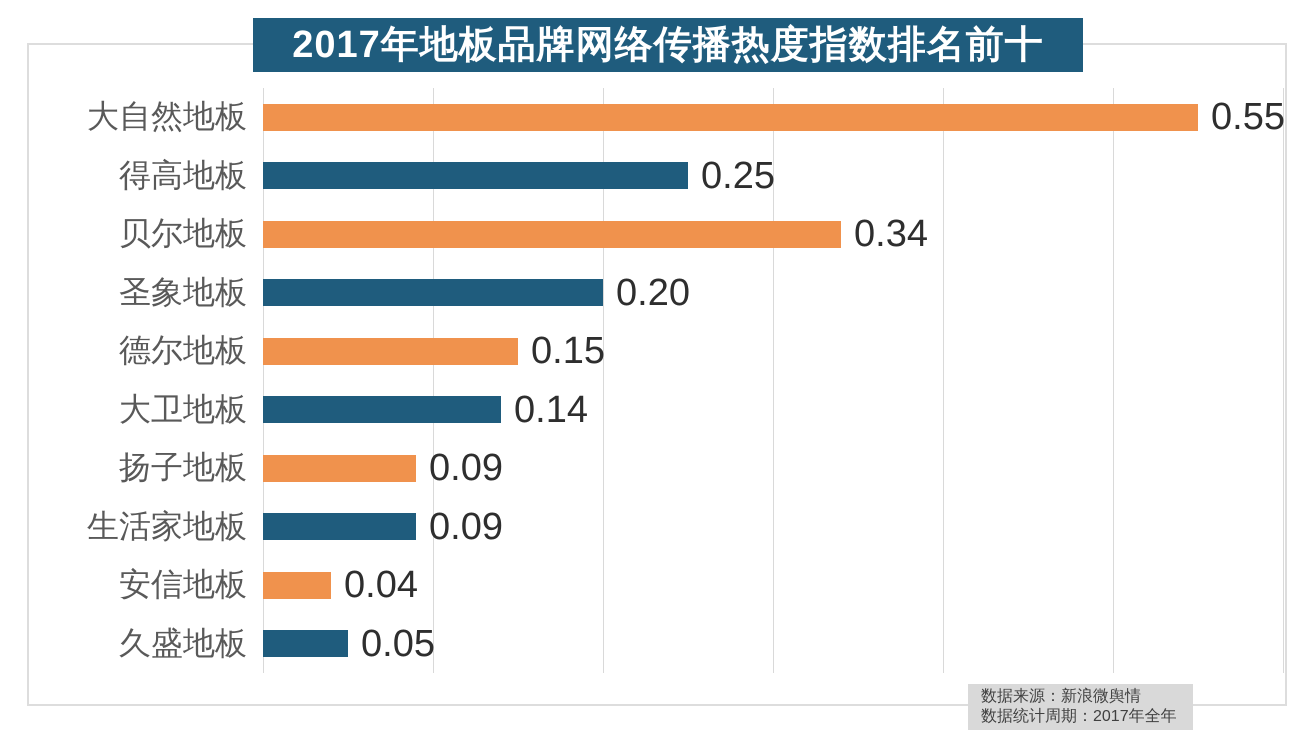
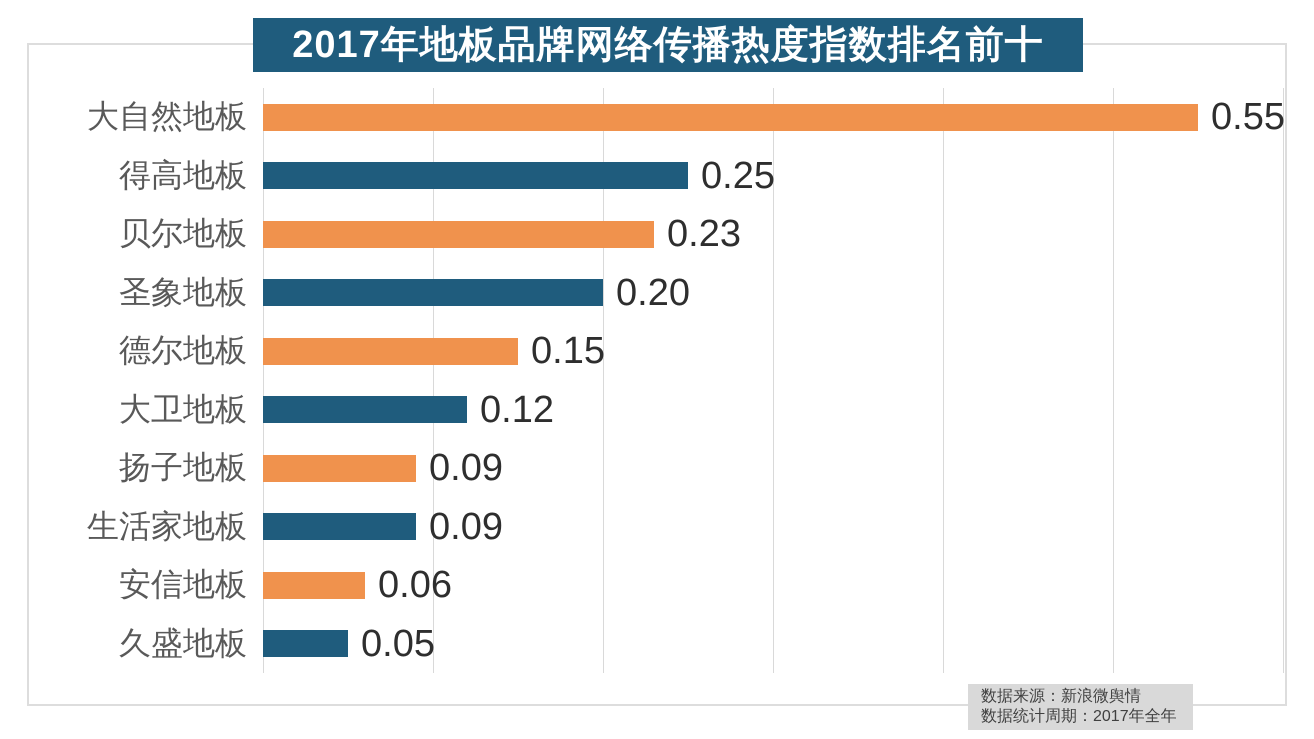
贝尔地板: 0.34 -> 0.23
大卫地板: 0.14 -> 0.12
安信地板: 0.04 -> 0.06
